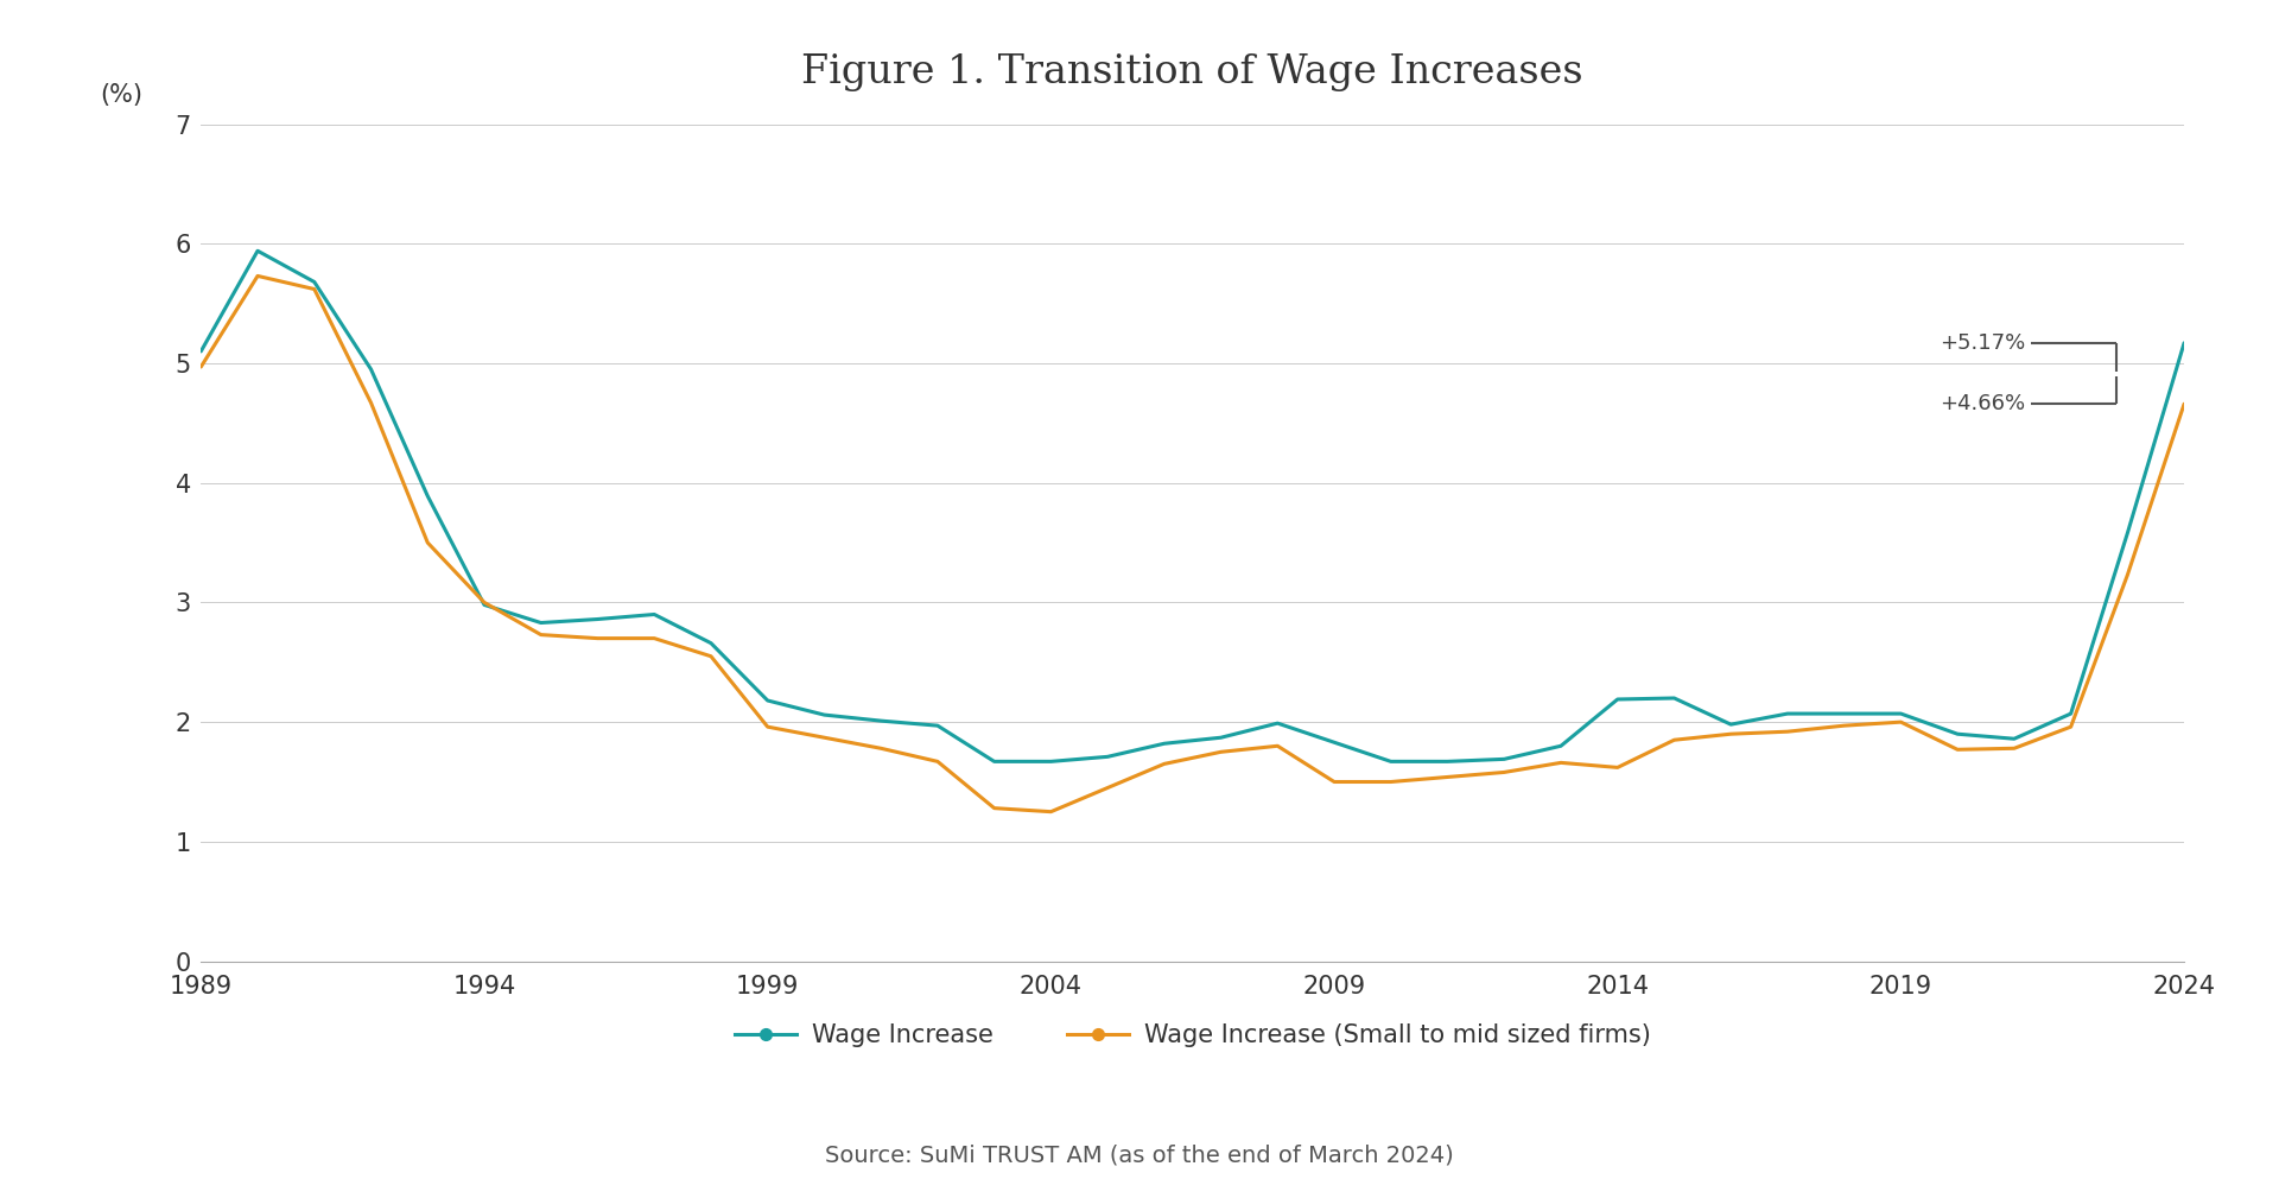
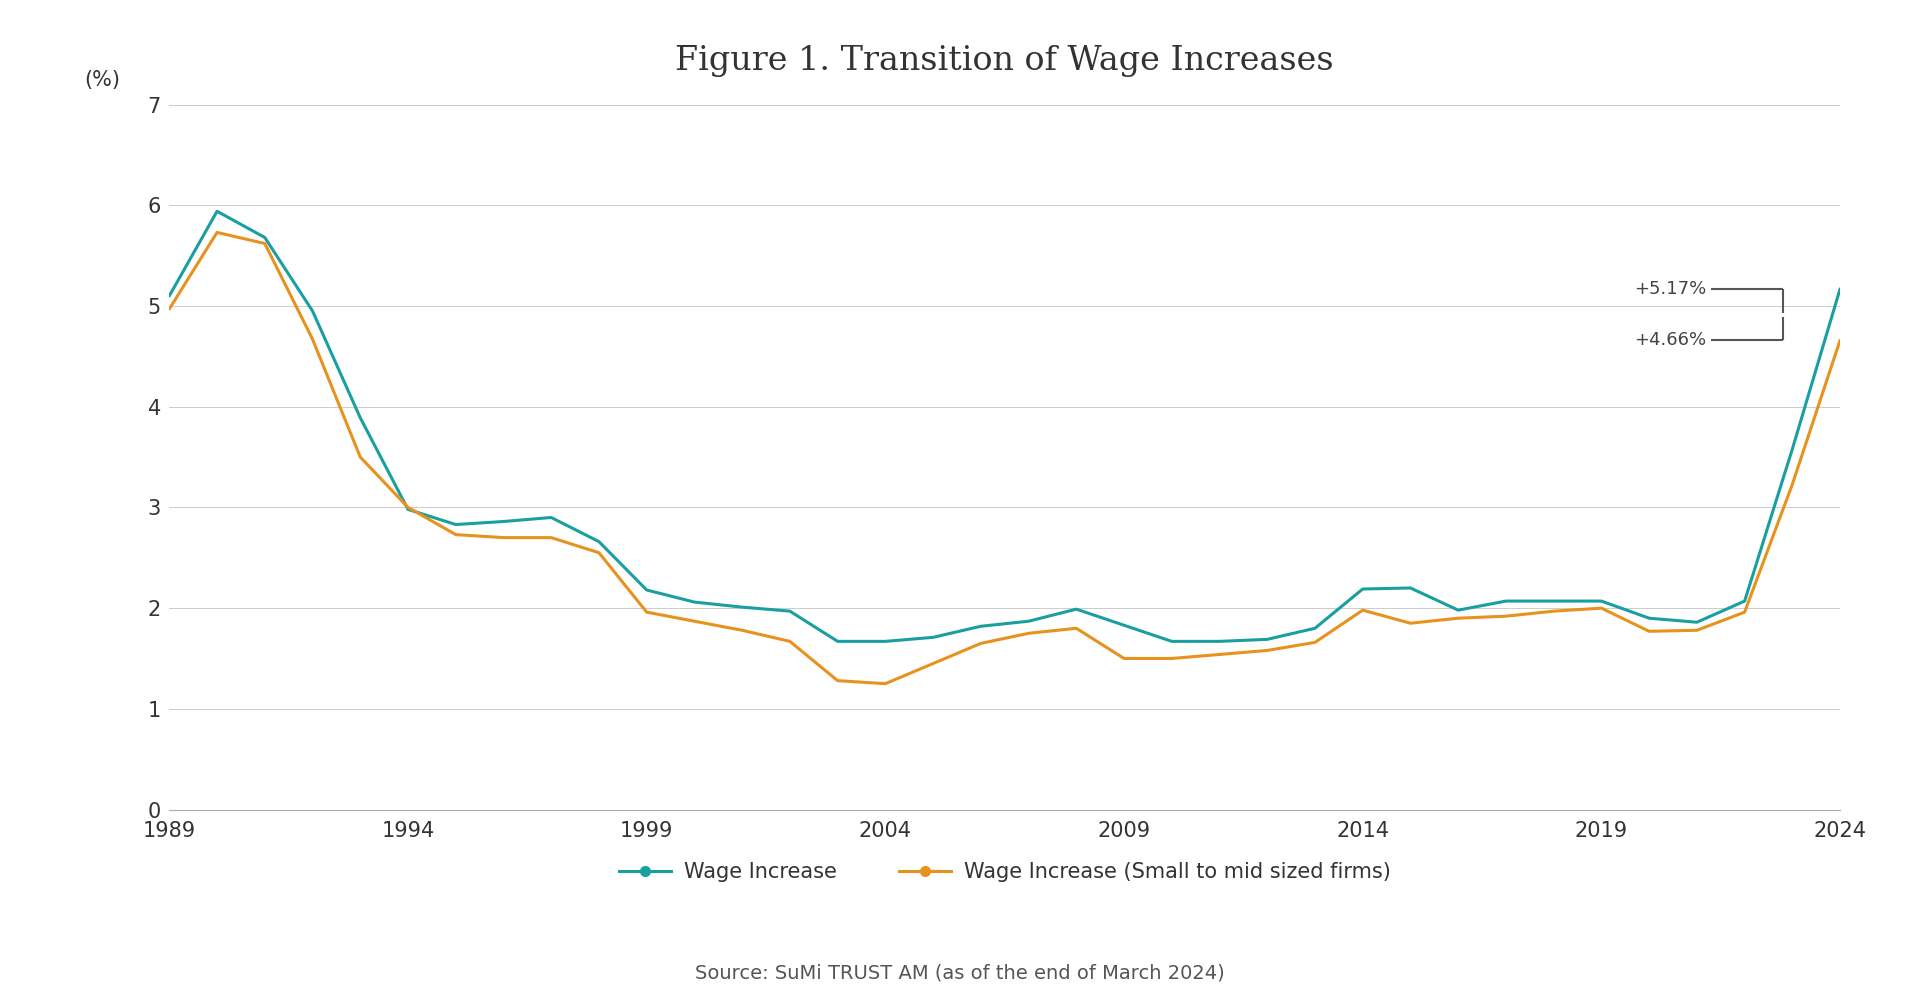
Wage Increase (Small to mid sized firms)/2014: 1.62 -> 1.98
